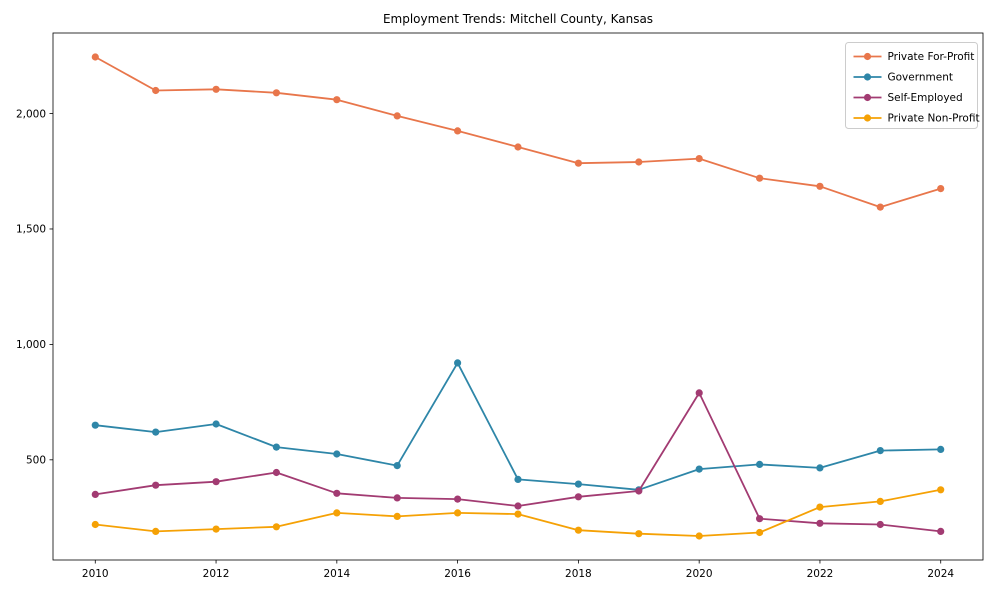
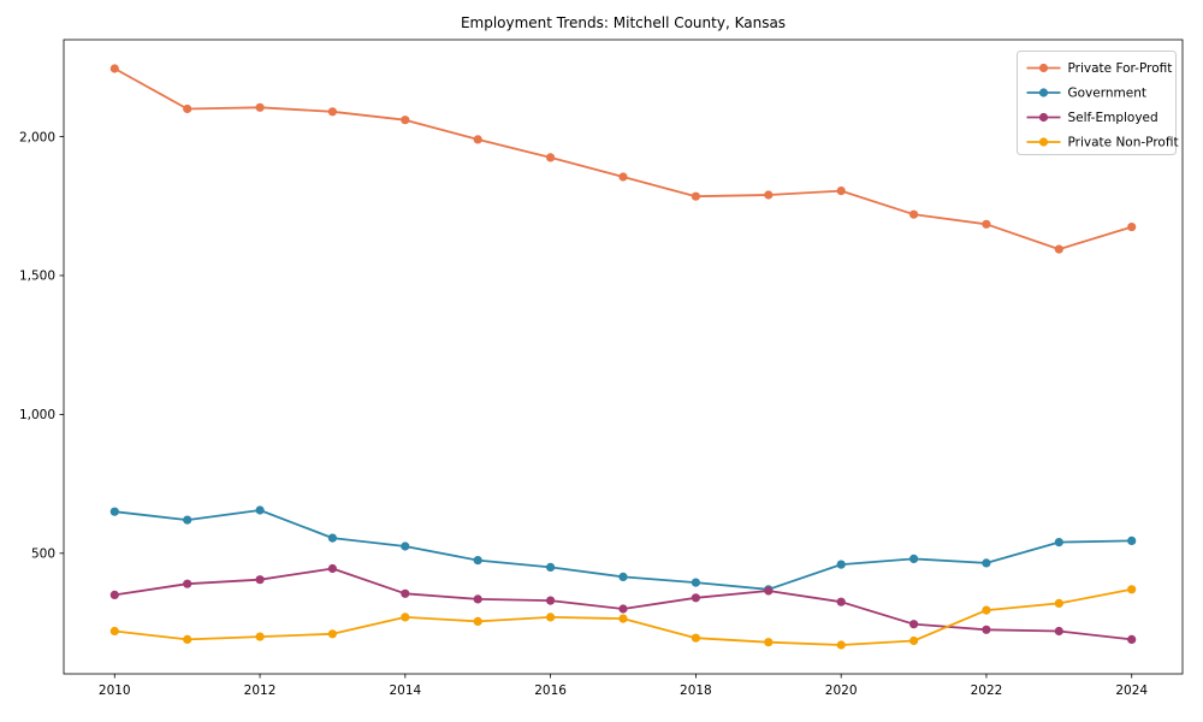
Government/2016: 920 -> 450
Self-Employed/2020: 790 -> 320
